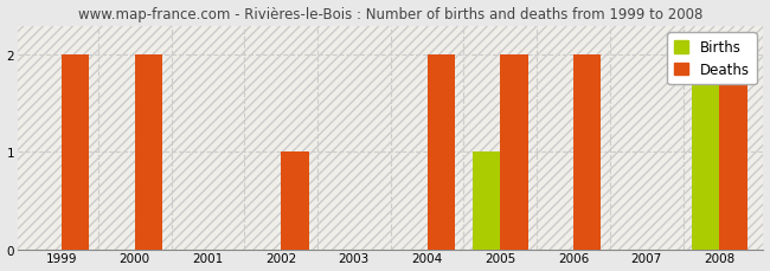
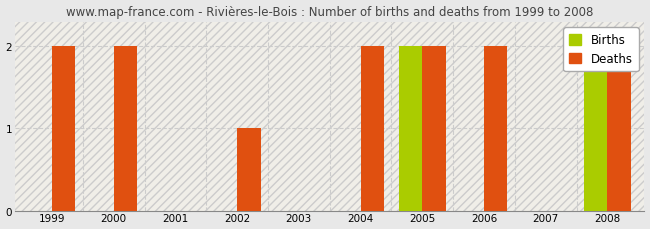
Births/2005: 1 -> 2
